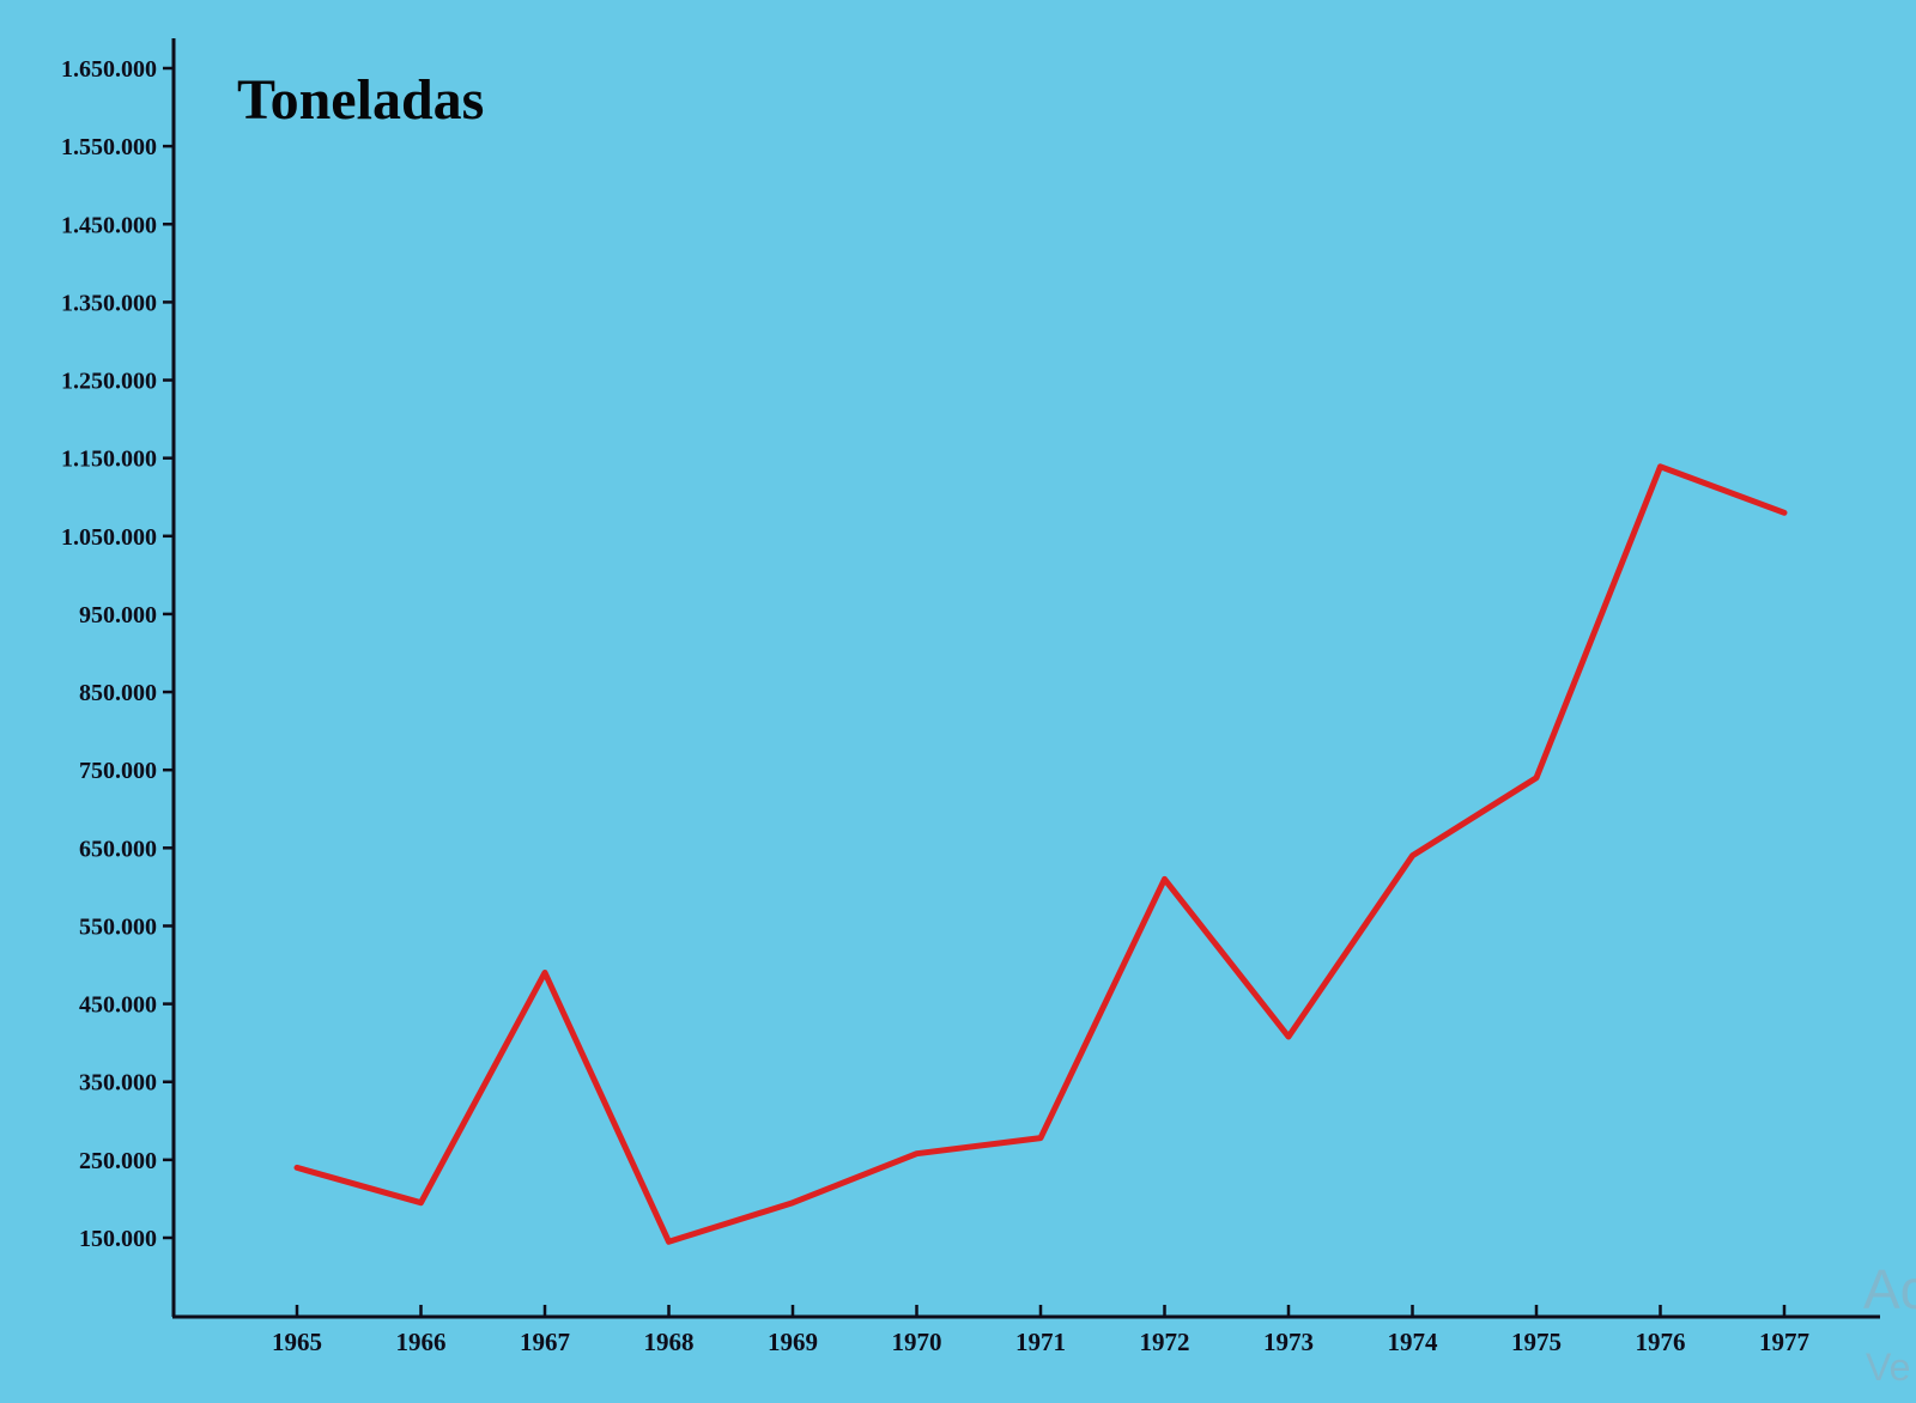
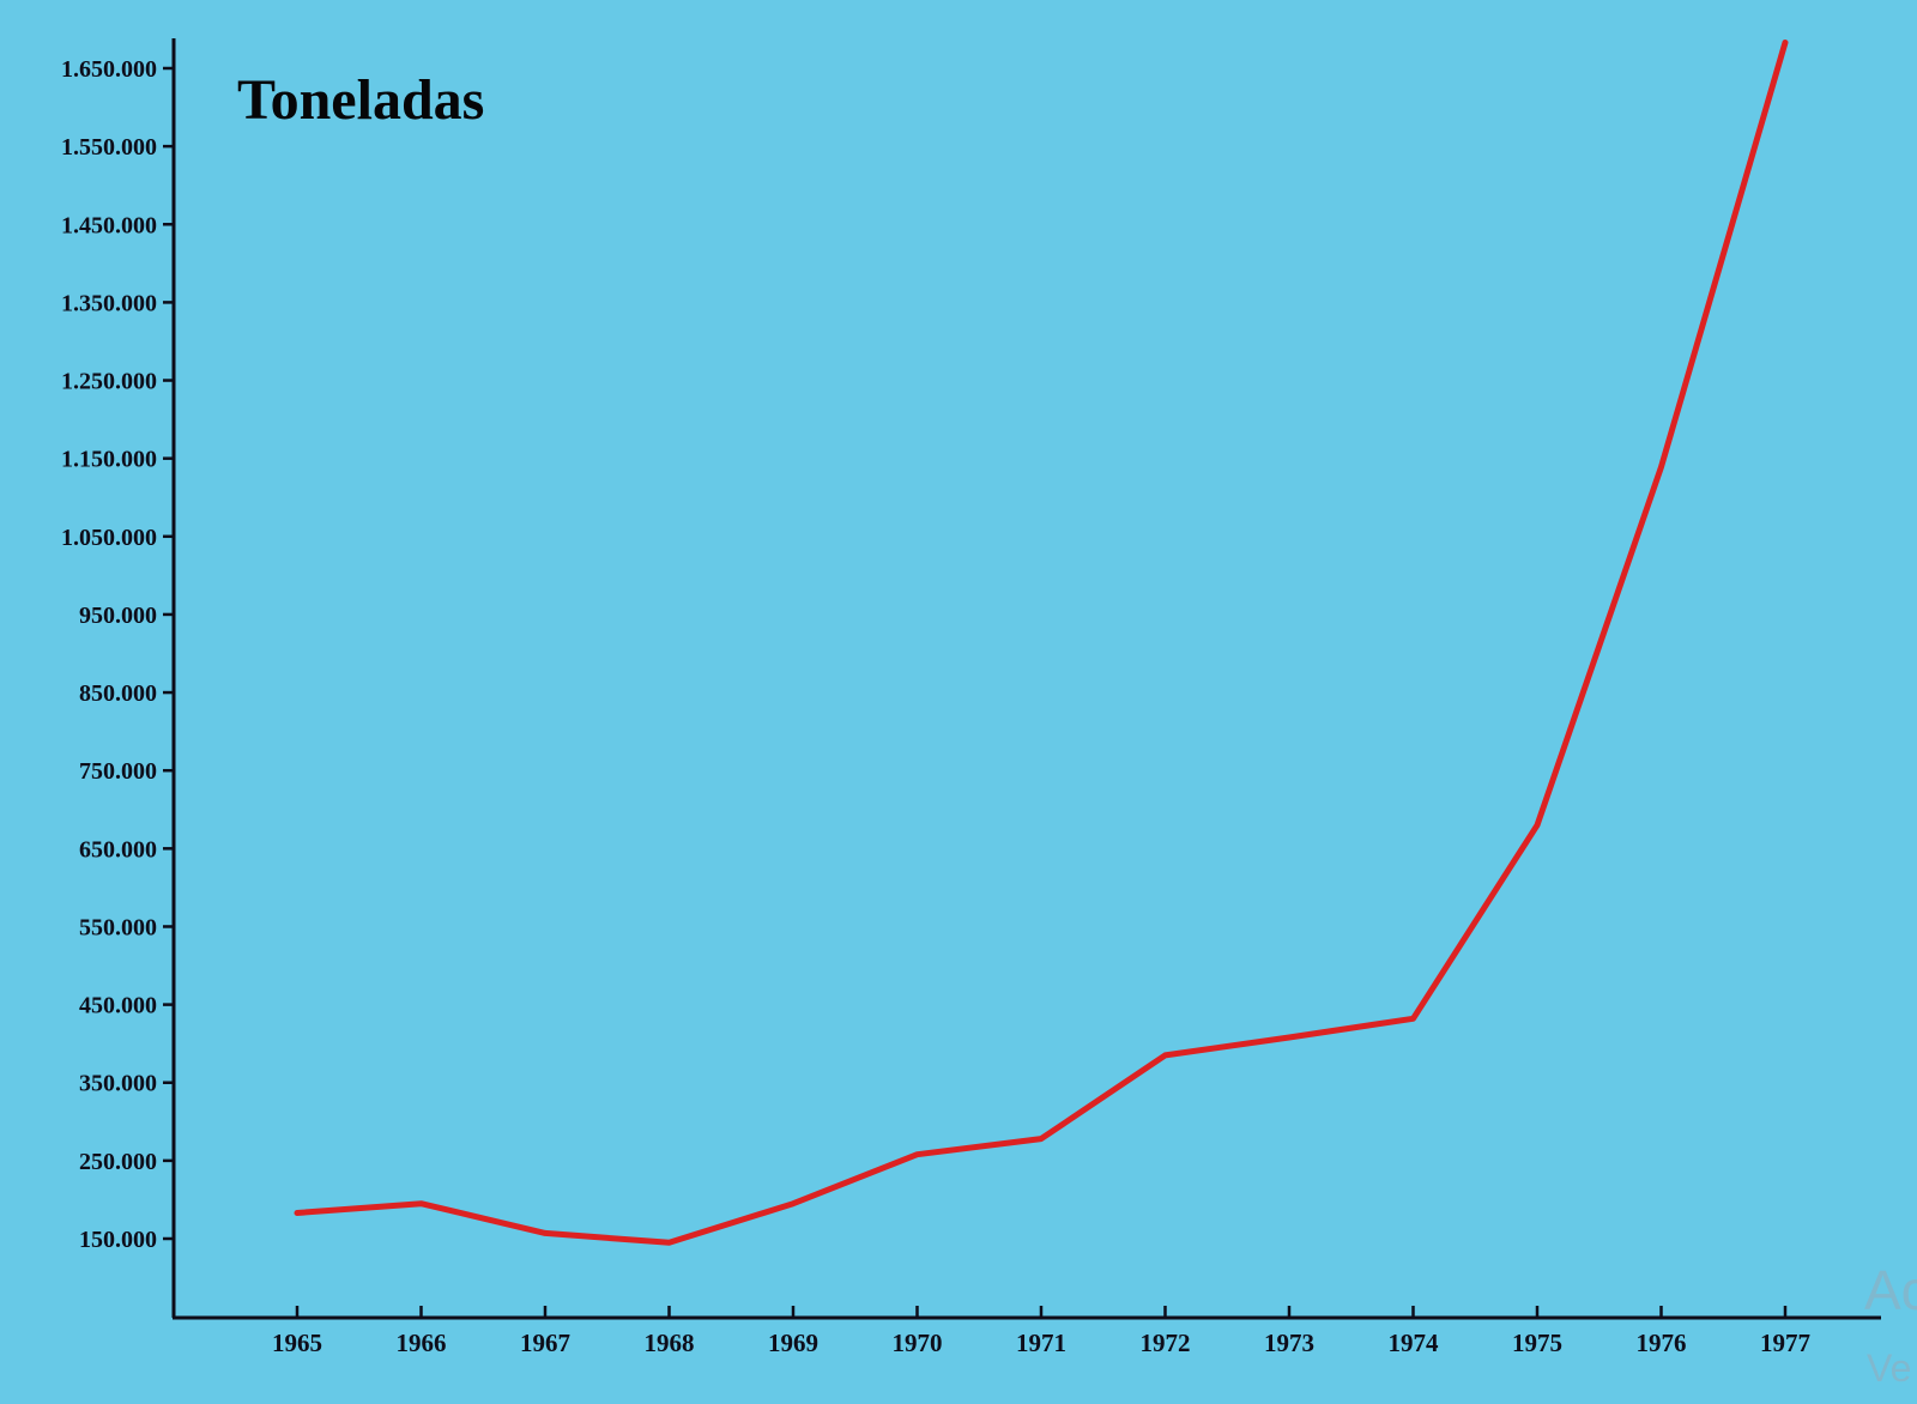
1965: 240000 -> 180000
1967: 490000 -> 160000
1972: 610000 -> 380000
1974: 640000 -> 430000
1975: 740000 -> 680000
1977: 1080000 -> 1680000
